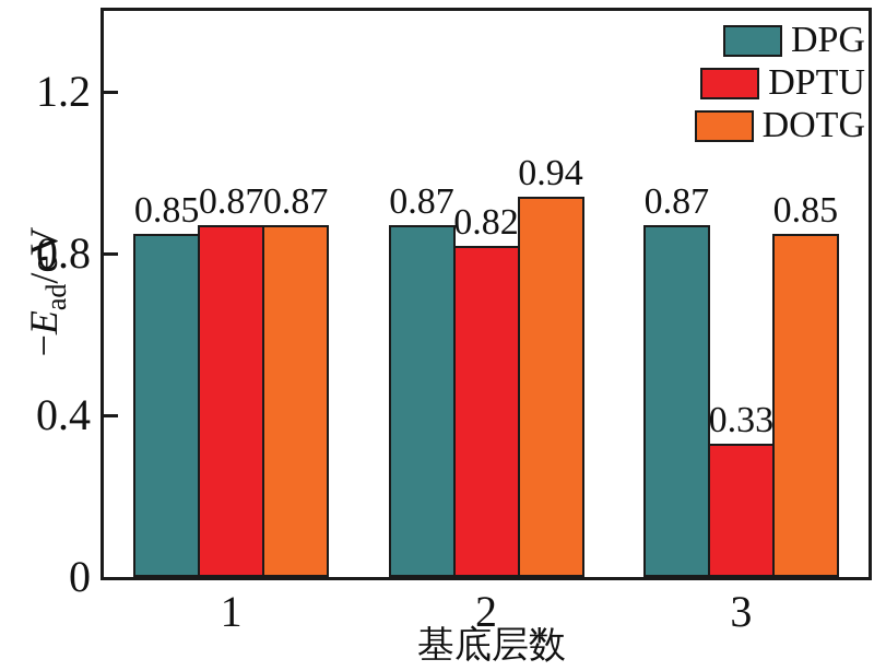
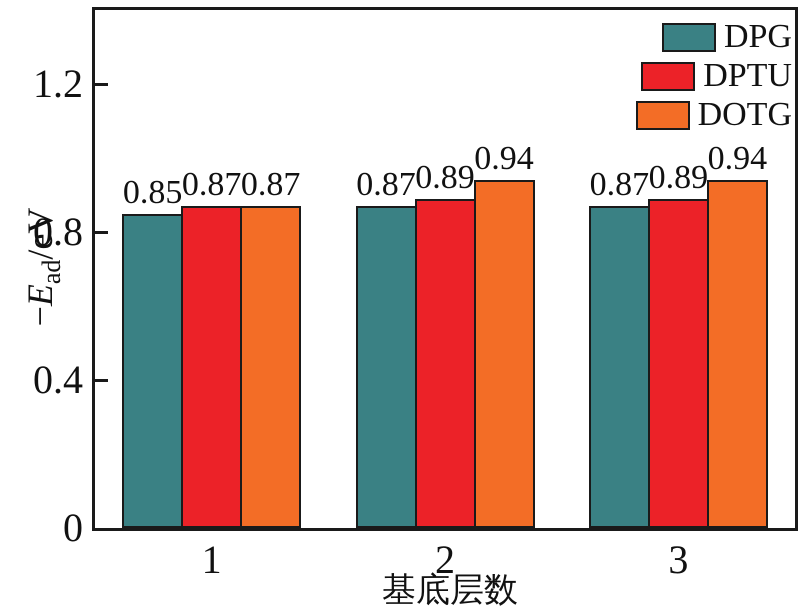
DPTU/2: 0.82 -> 0.89
DPTU/3: 0.33 -> 0.89
DOTG/3: 0.85 -> 0.94
